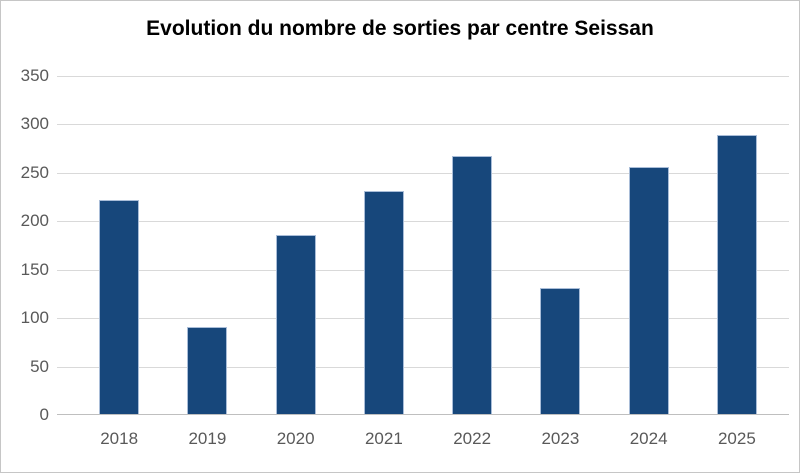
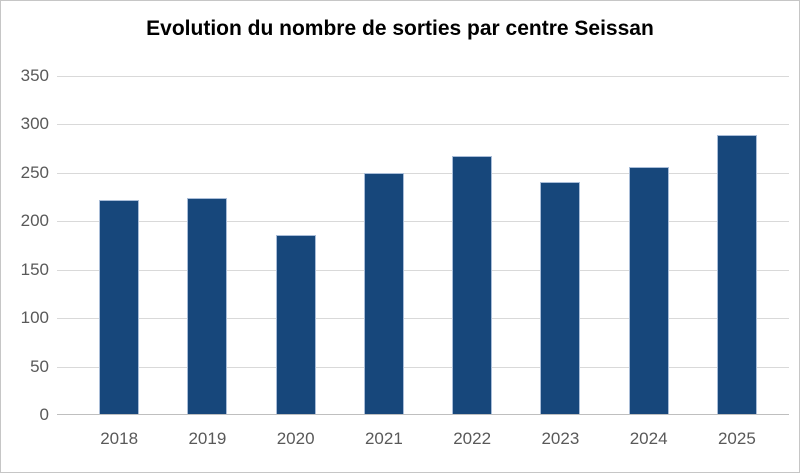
2019: 90 -> 220
2021: 230 -> 250
2023: 130 -> 240
